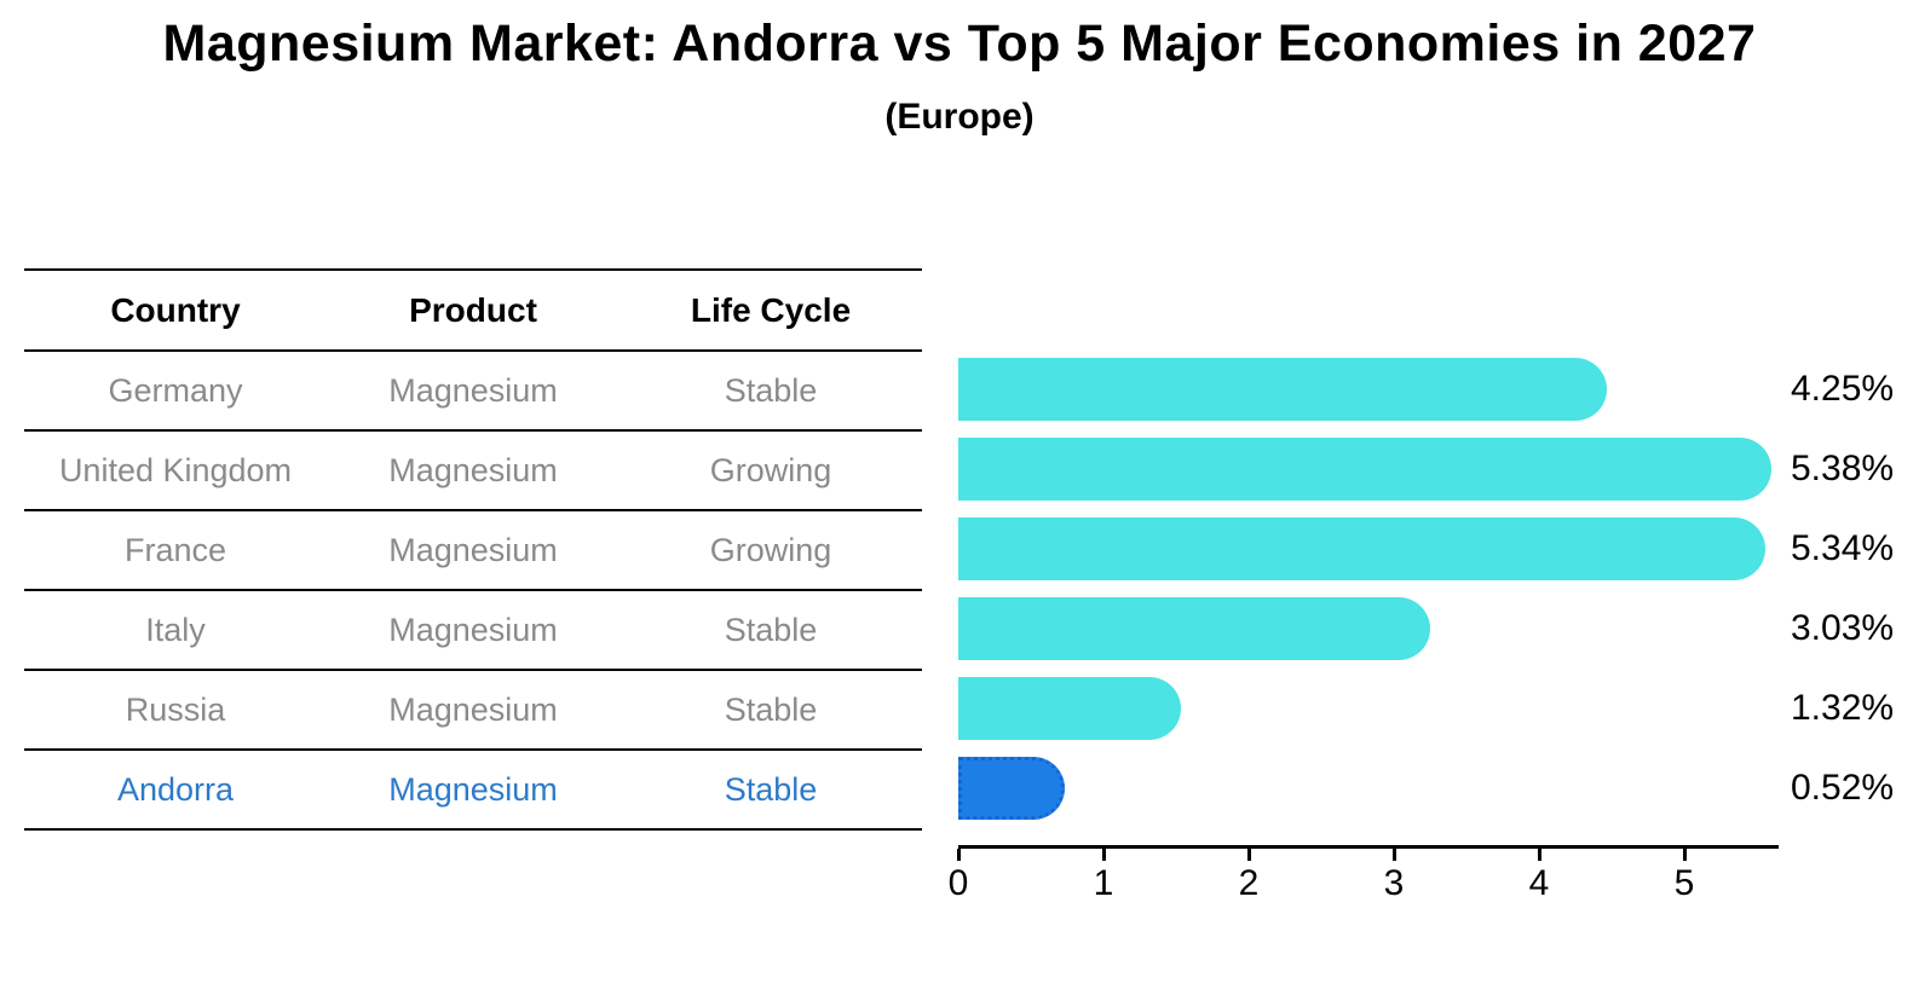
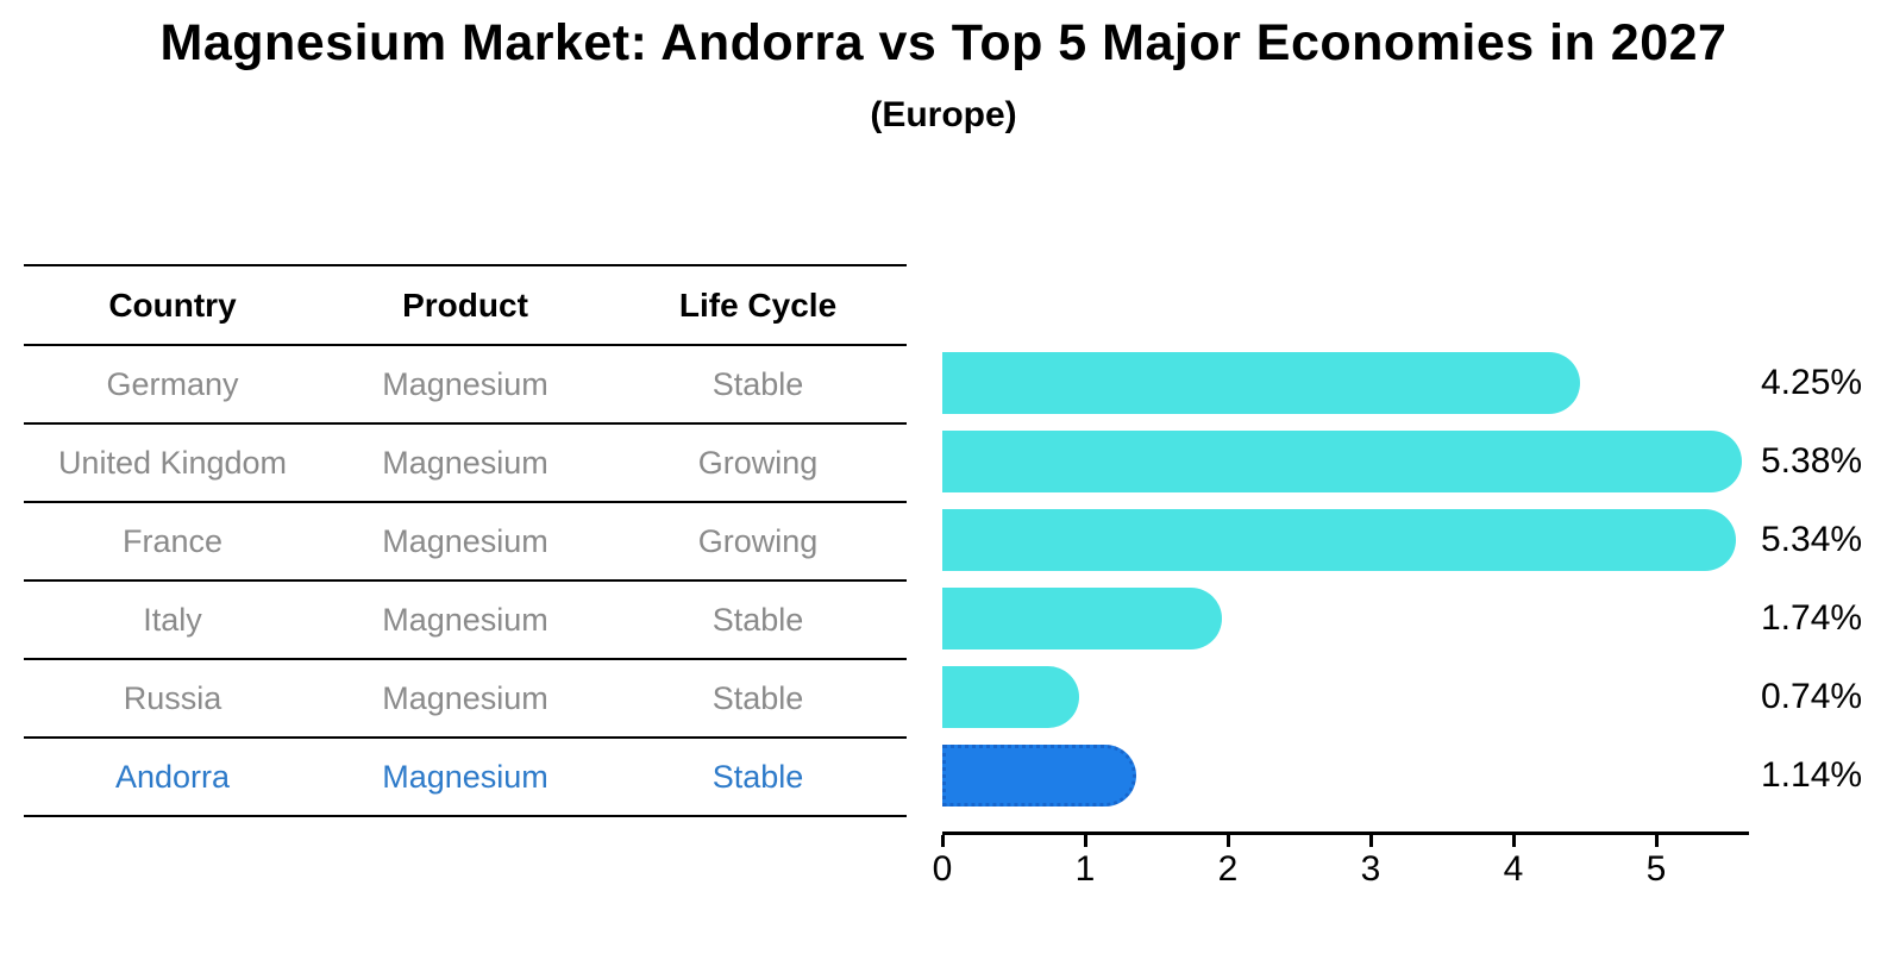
Italy: 3.03% -> 1.74%
Russia: 1.32% -> 0.74%
Andorra: 0.52% -> 1.14%
